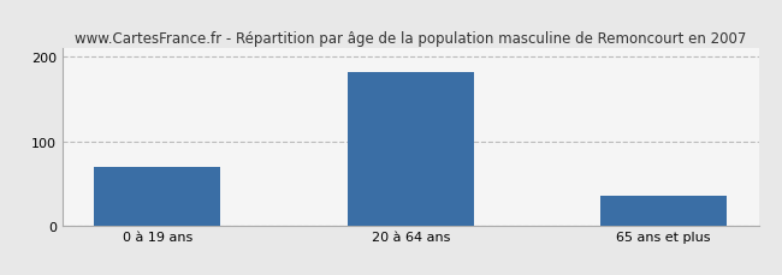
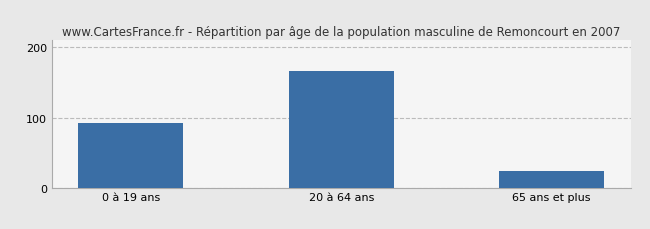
0 à 19 ans: 70 -> 92
20 à 64 ans: 182 -> 166
65 ans et plus: 35 -> 24
